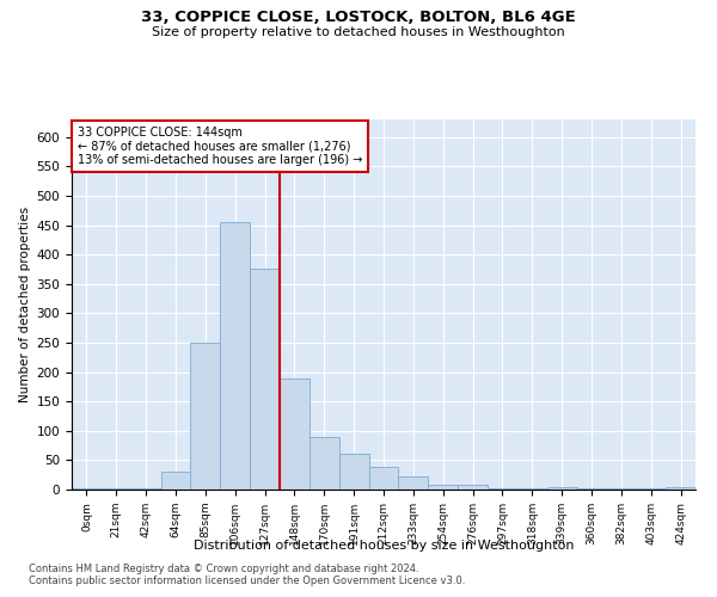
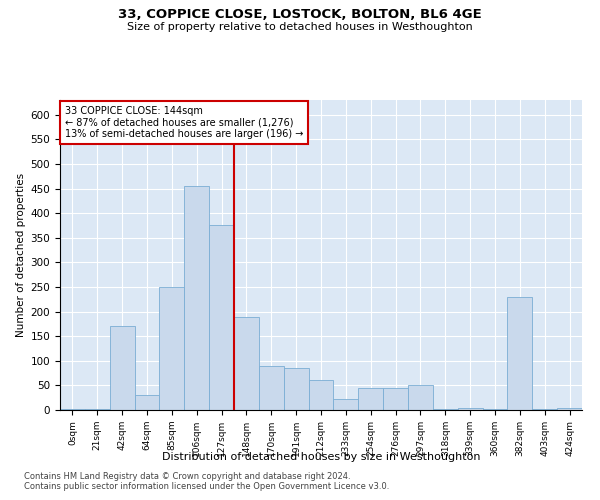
42sqm: 2 -> 170
191sqm: 60 -> 85
212sqm: 38 -> 60
254sqm: 8 -> 45
276sqm: 8 -> 45
297sqm: 2 -> 50
382sqm: 2 -> 230
